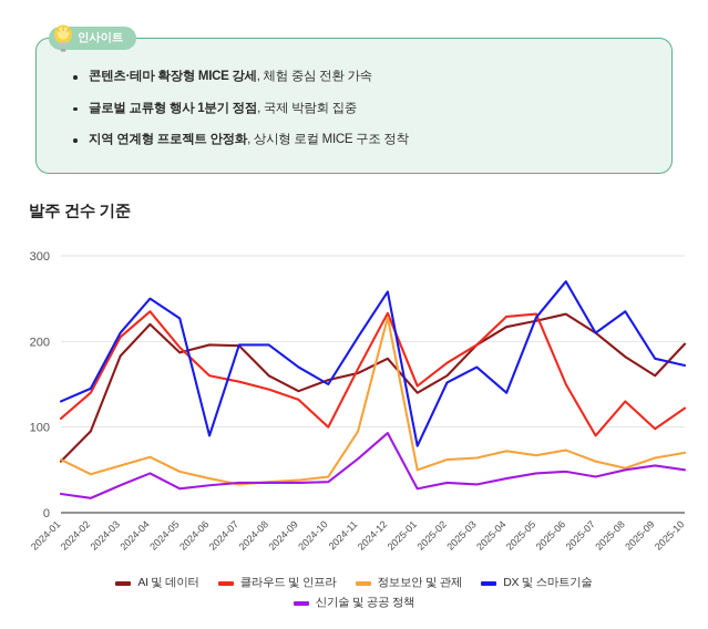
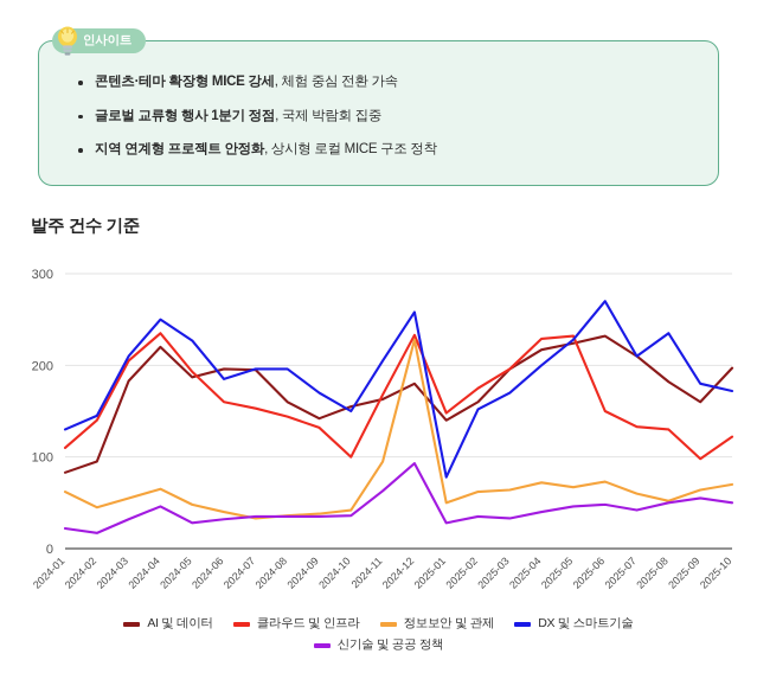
AI 및 데이터/2024-01: 60 -> 80
DX 및 스마트기술/2024-06: 90 -> 180
DX 및 스마트기술/2025-04: 140 -> 200
클라우드 및 인프라/2025-07: 90 -> 130
